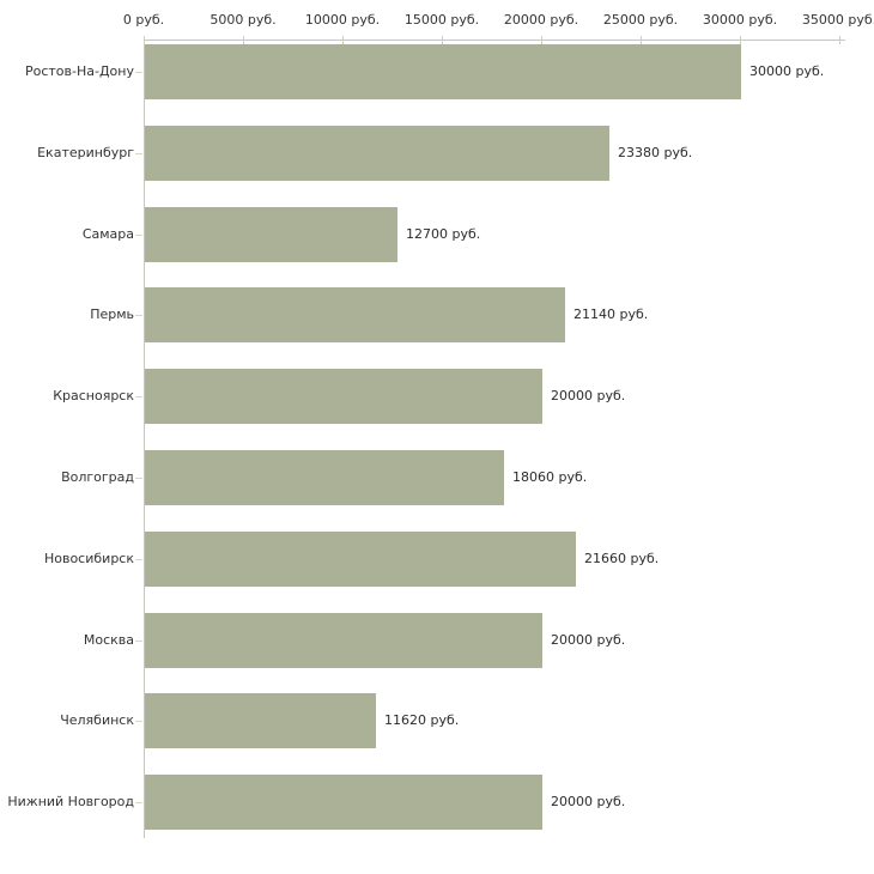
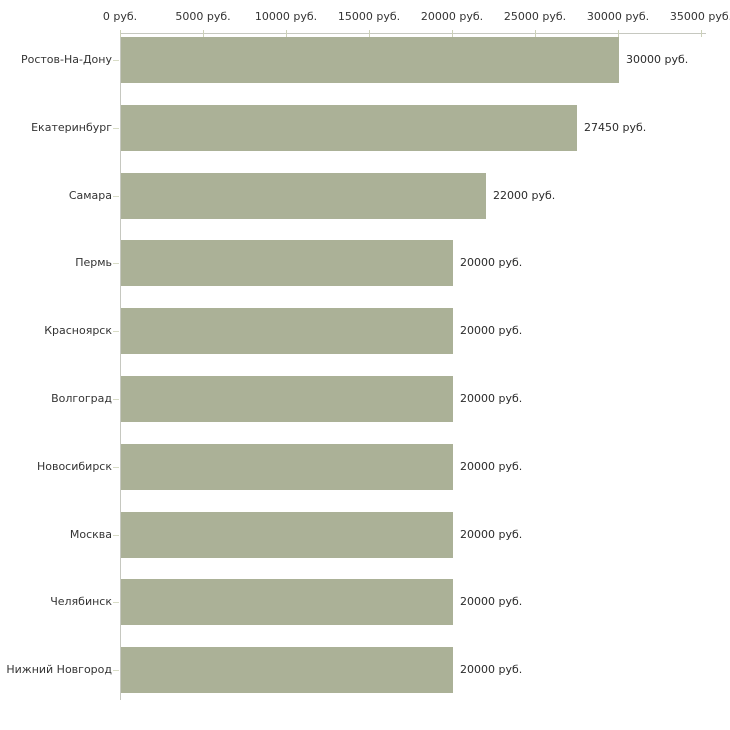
Екатеринбург: 23380 -> 27450
Самара: 12700 -> 22000
Пермь: 21140 -> 20000
Волгоград: 18060 -> 20000
Новосибирск: 21660 -> 20000
Челябинск: 11620 -> 20000
